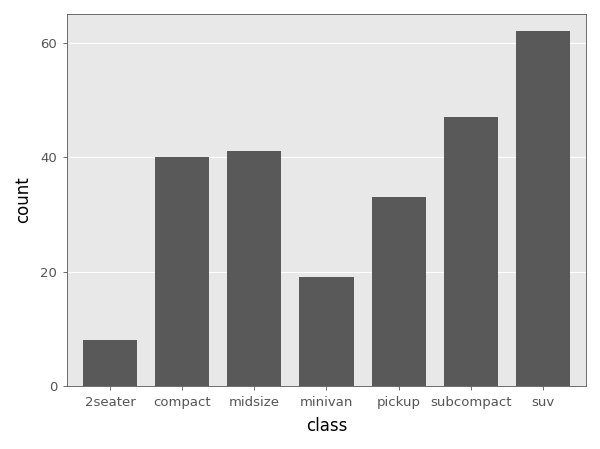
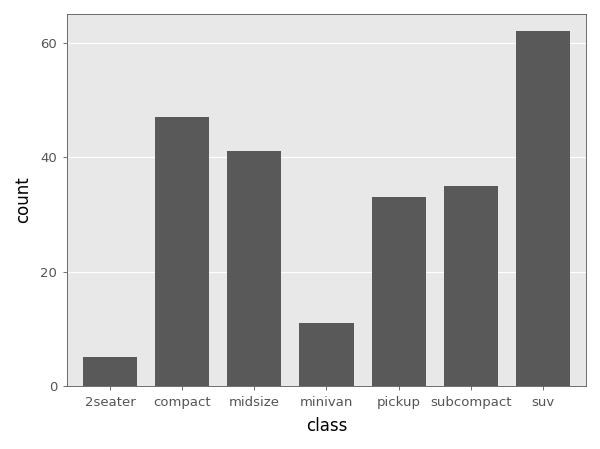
2seater: 8 -> 5
compact: 40 -> 47
minivan: 19 -> 11
subcompact: 47 -> 35
